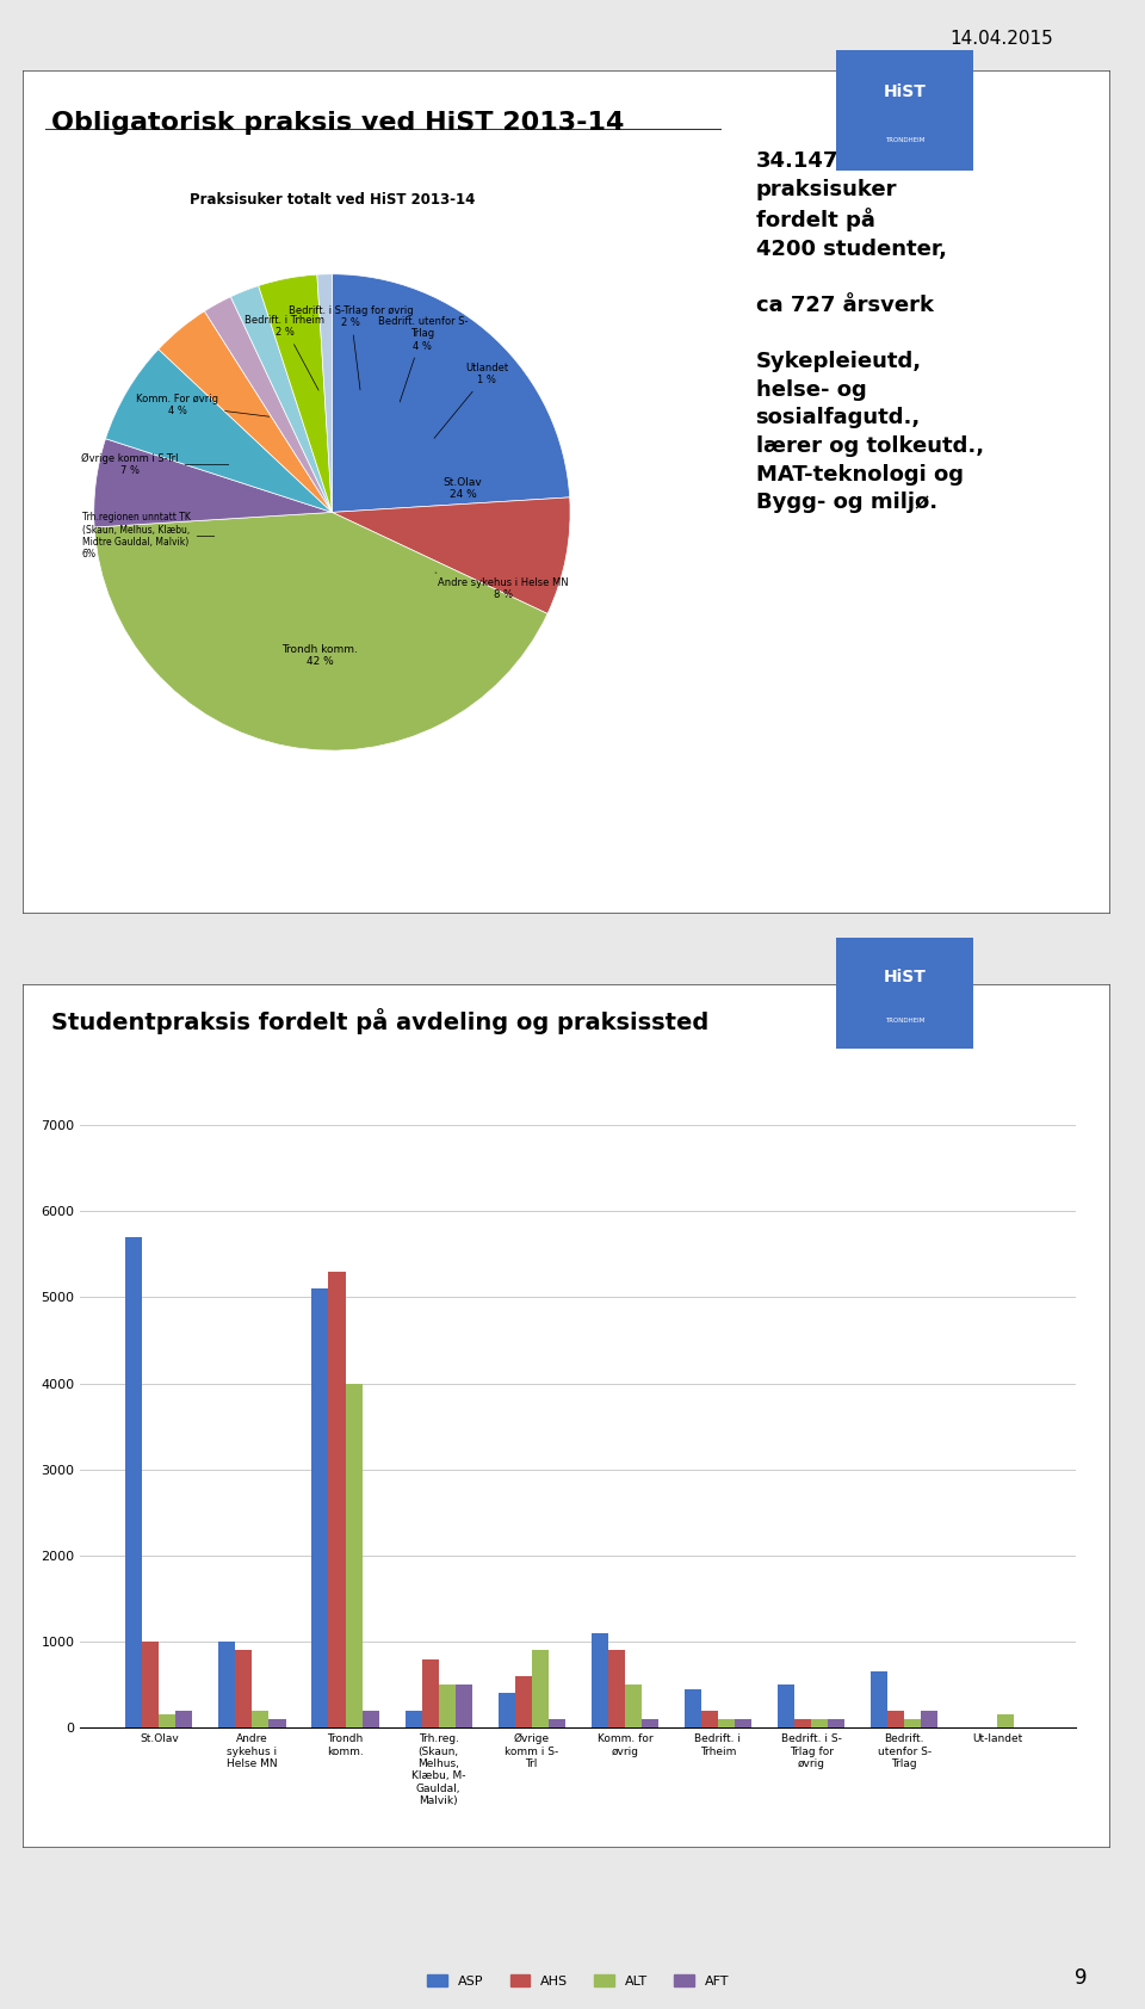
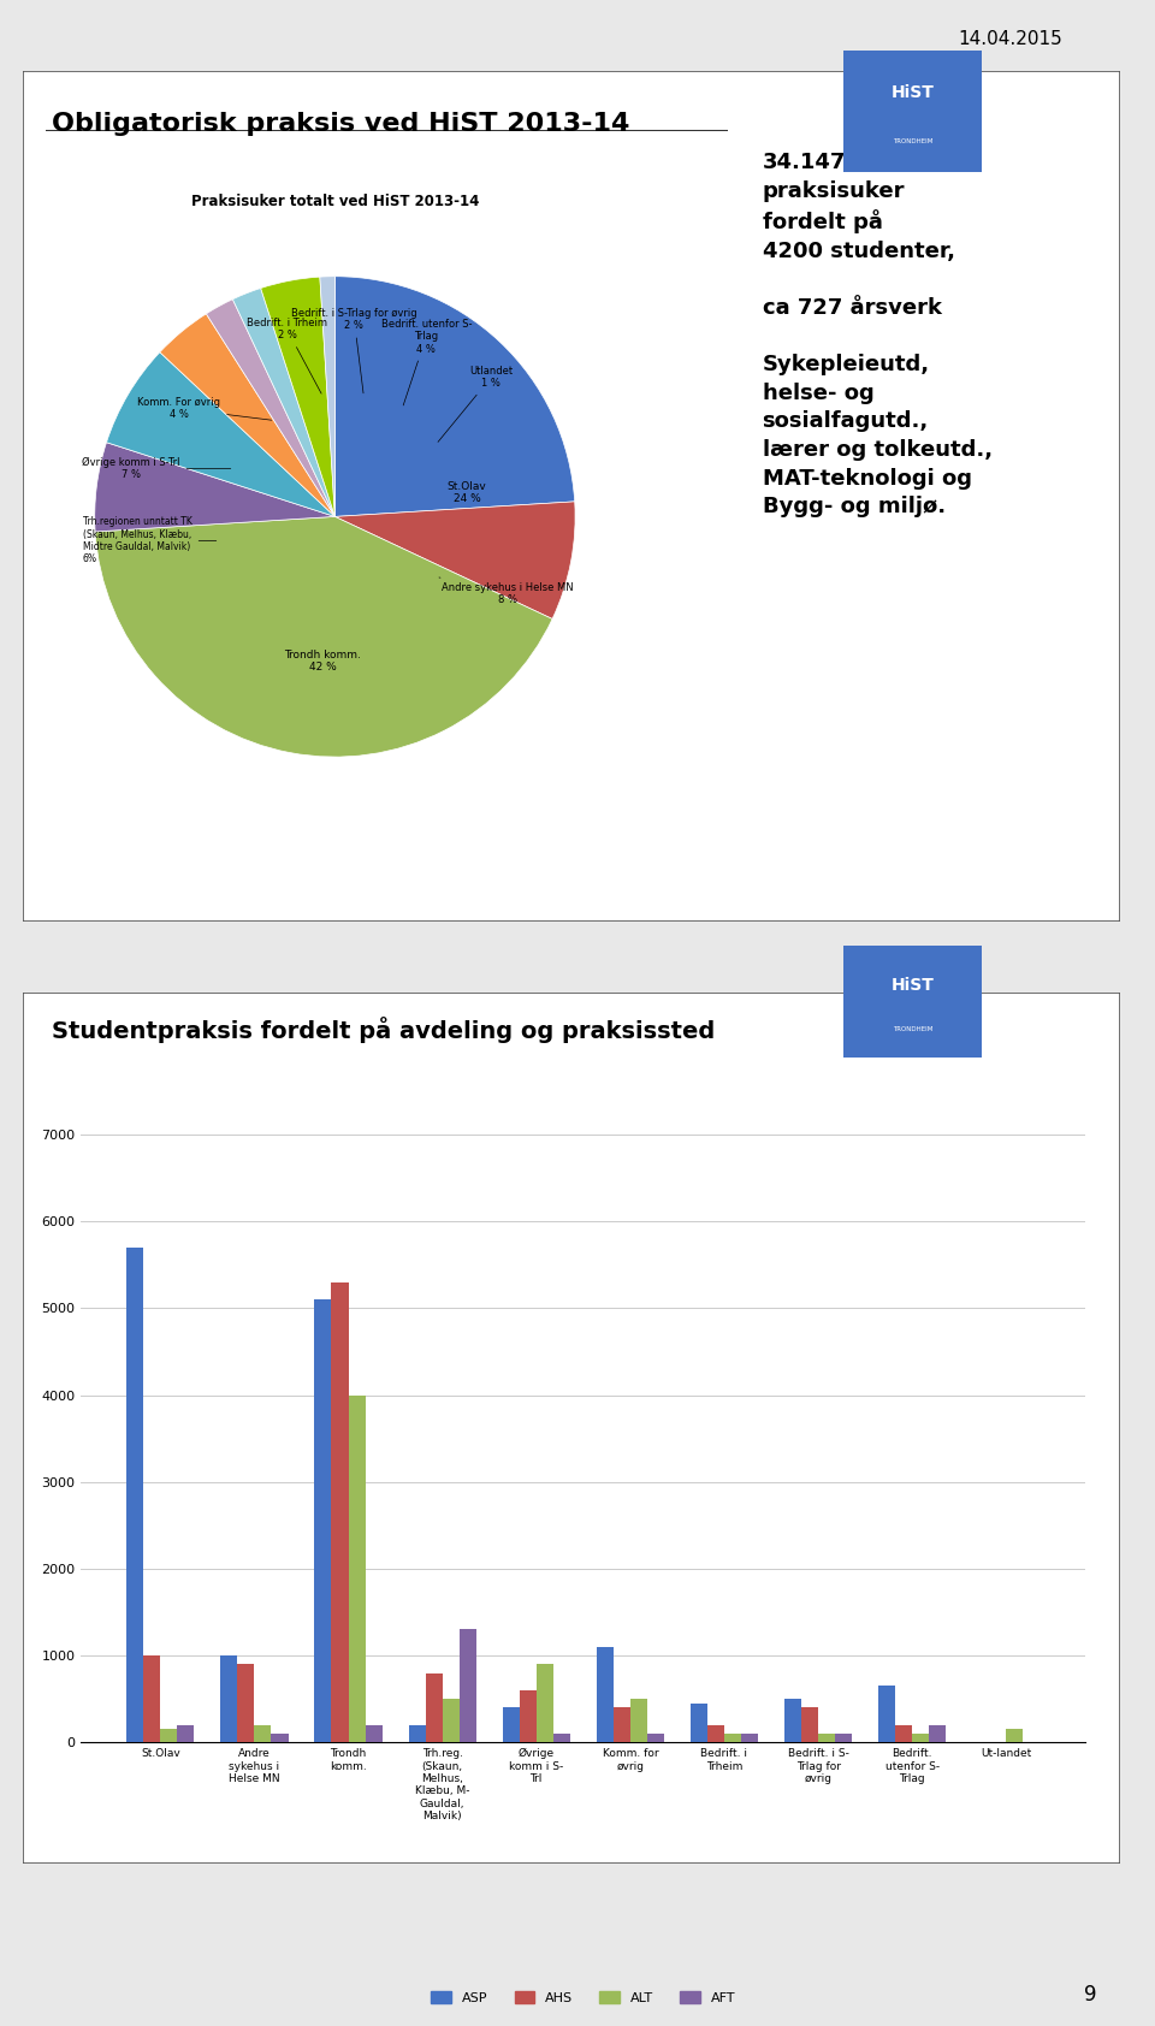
AFT/Trh.reg. (Skaun, Melhus, Klæbu, M- Gauldal, Malvik): 500 -> 1300
AHS/Komm. for øvrig: 900 -> 400
AHS/Bedrift. i S- Trlag for øvrig: 100 -> 400
